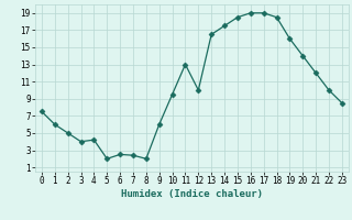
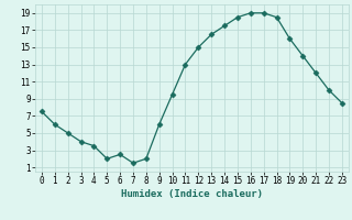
4: 4.2 -> 3.5
7: 2.4 -> 1.5
12: 10.0 -> 15.0
